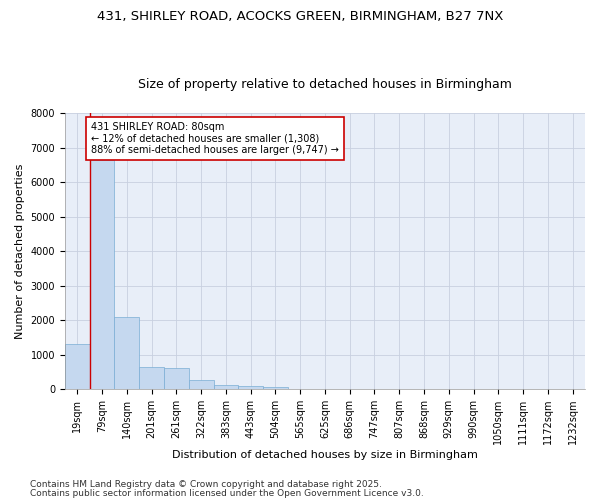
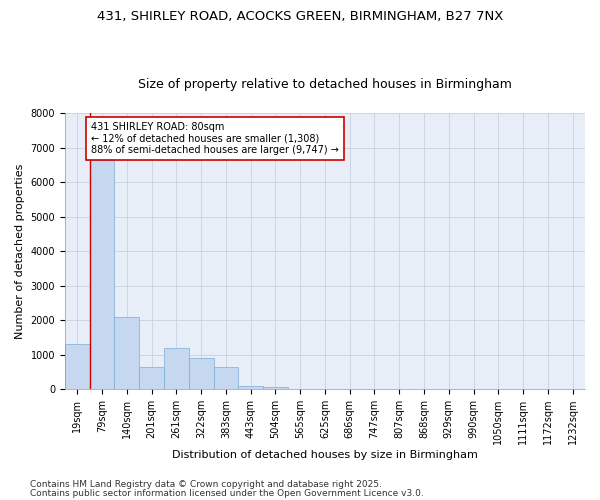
261sqm: 620 -> 1200
322sqm: 280 -> 900
383sqm: 130 -> 650
